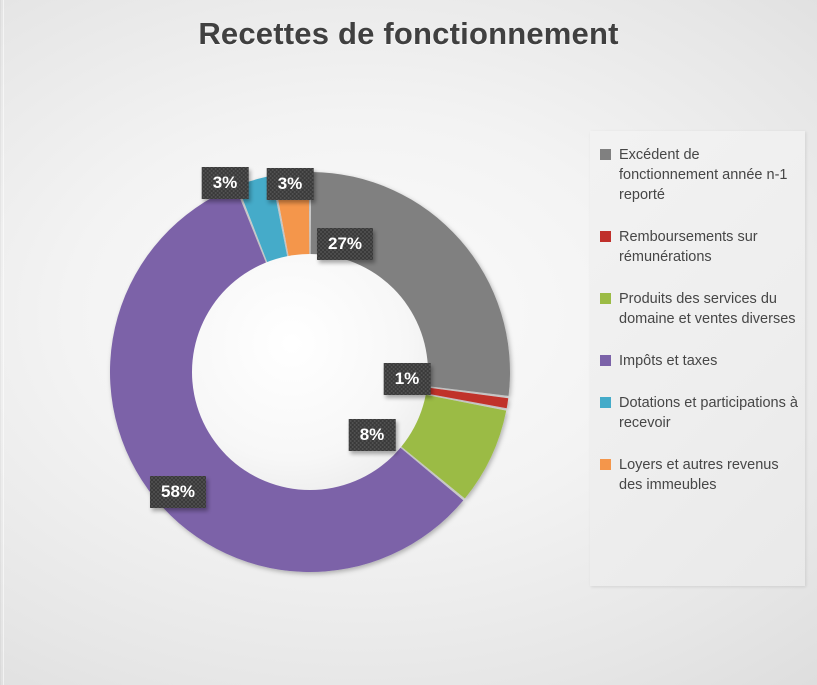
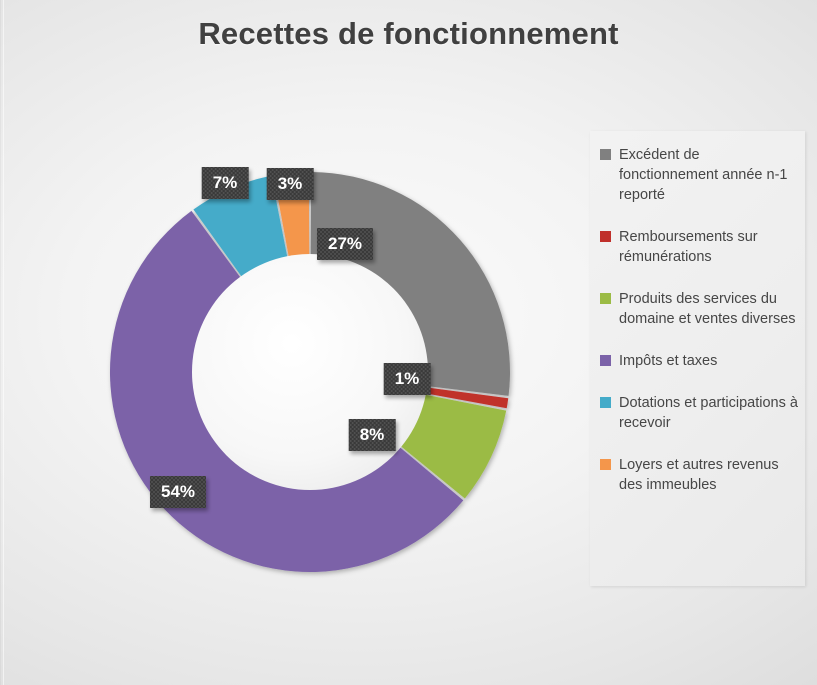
Impôts et taxes: 58% -> 54%
Dotations et participations à recevoir: 3% -> 7%
